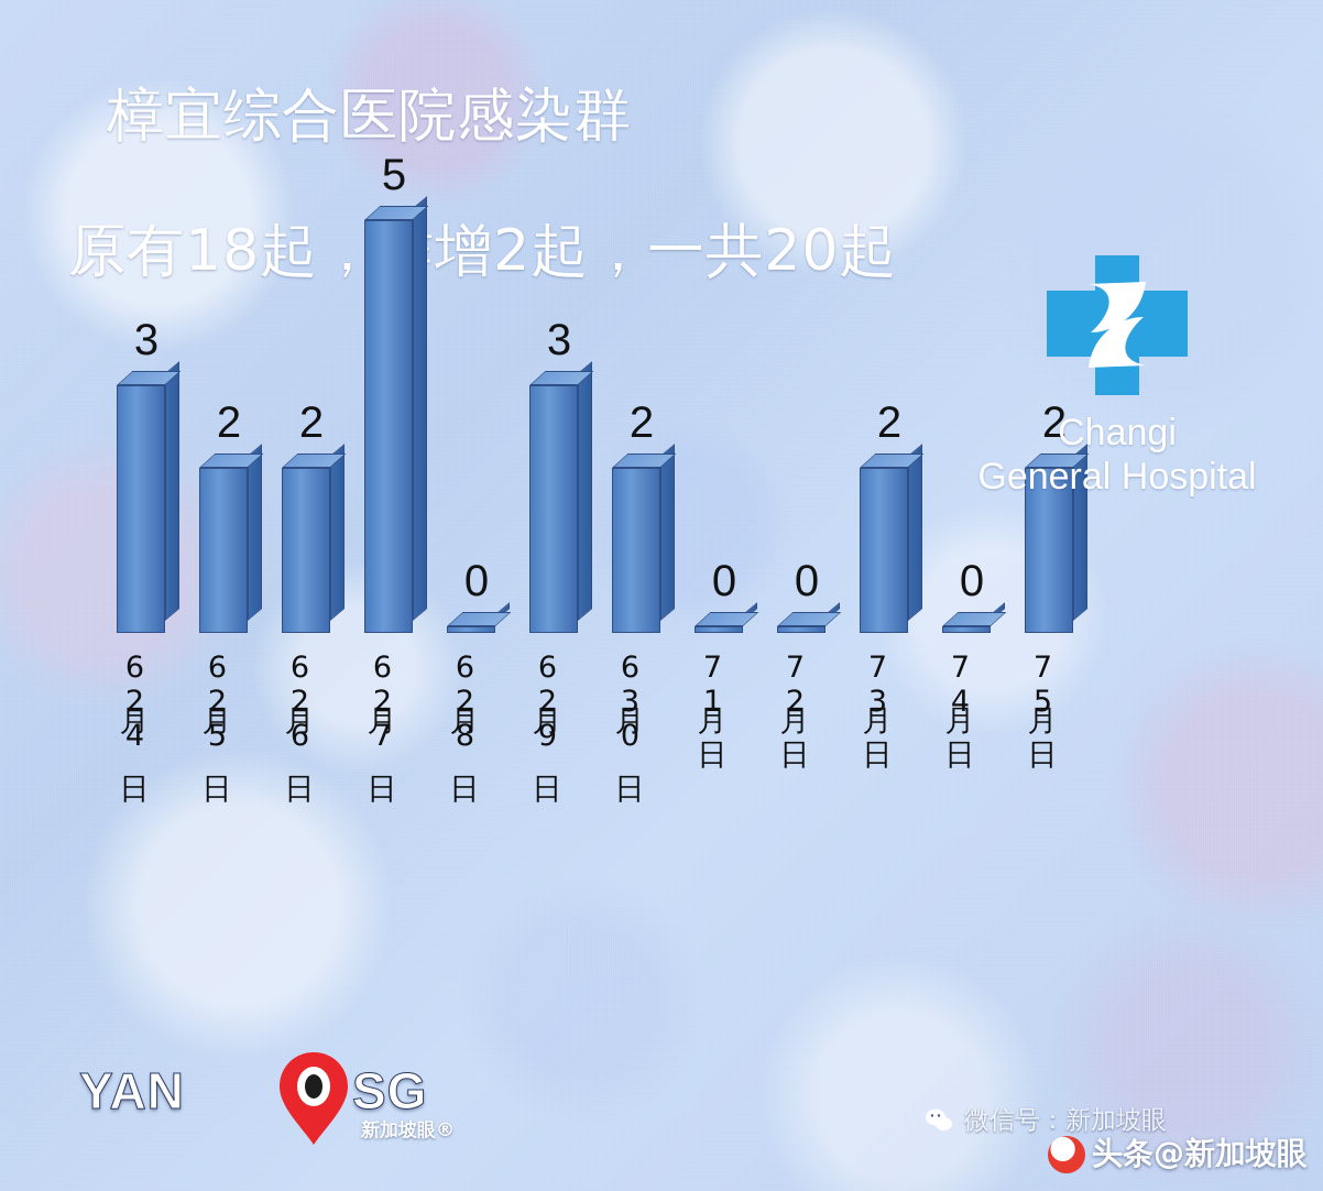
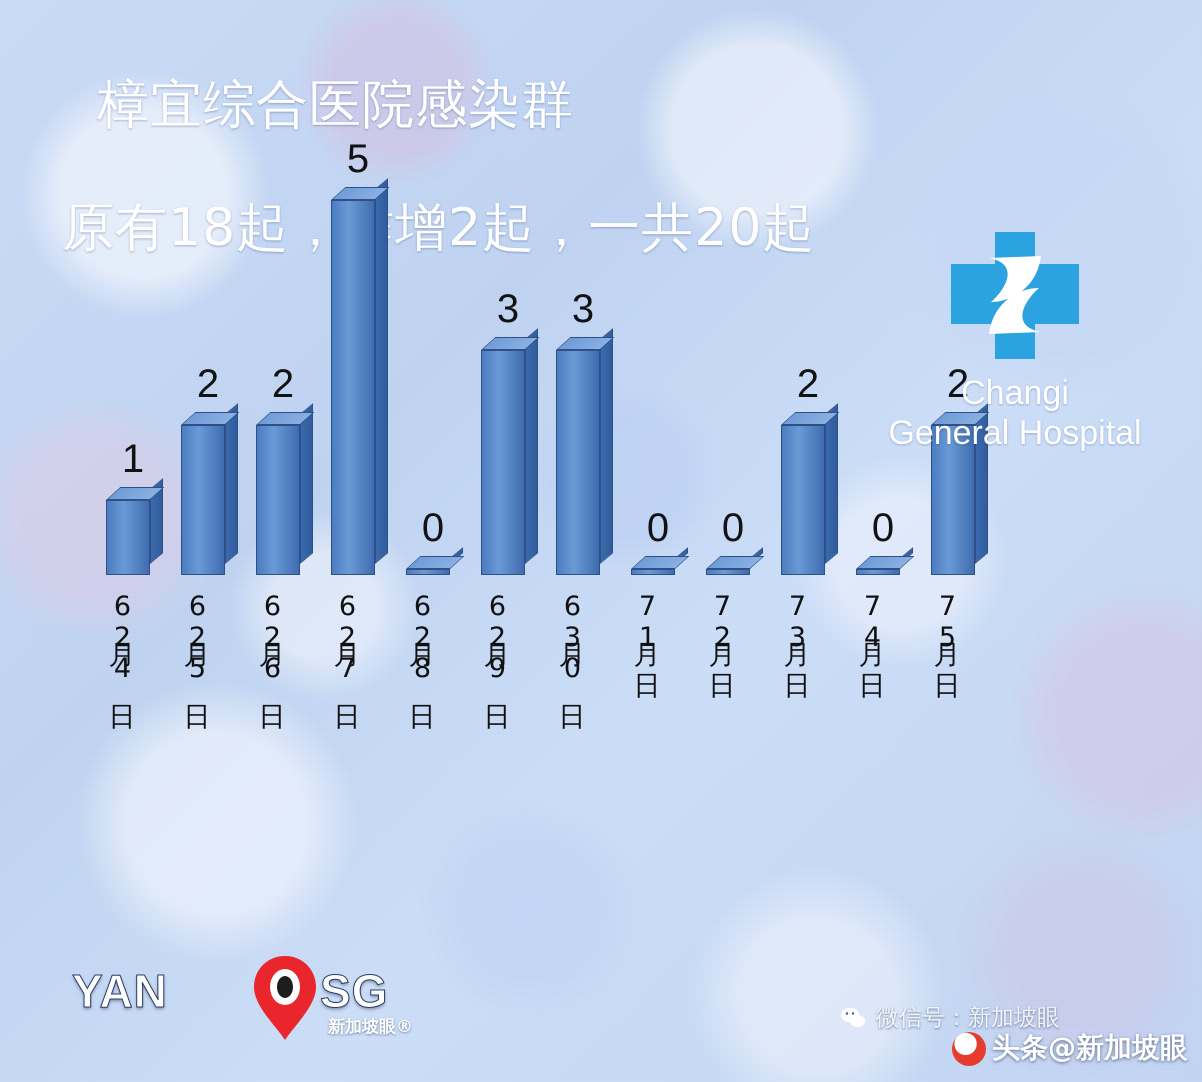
6月24日: 3 -> 1
6月30日: 2 -> 3
